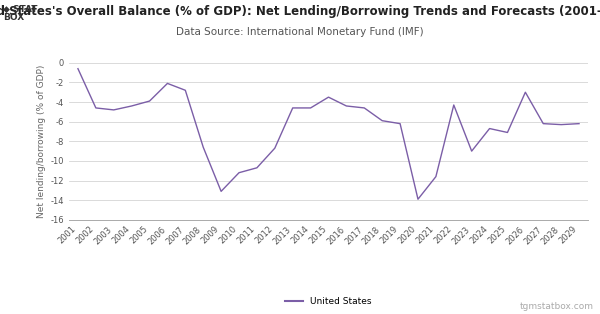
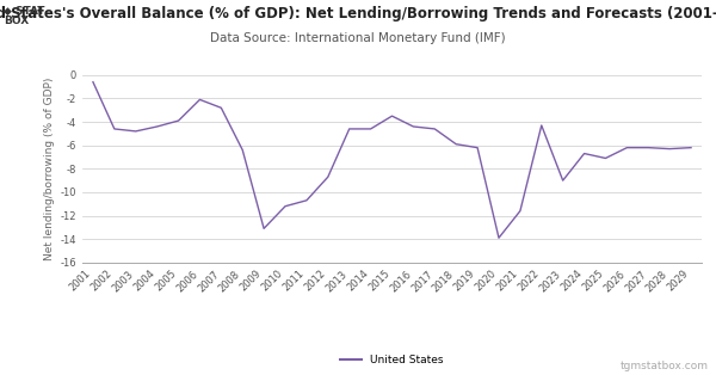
2008: -8.6 -> -6.4
2026: -3.0 -> -6.2
